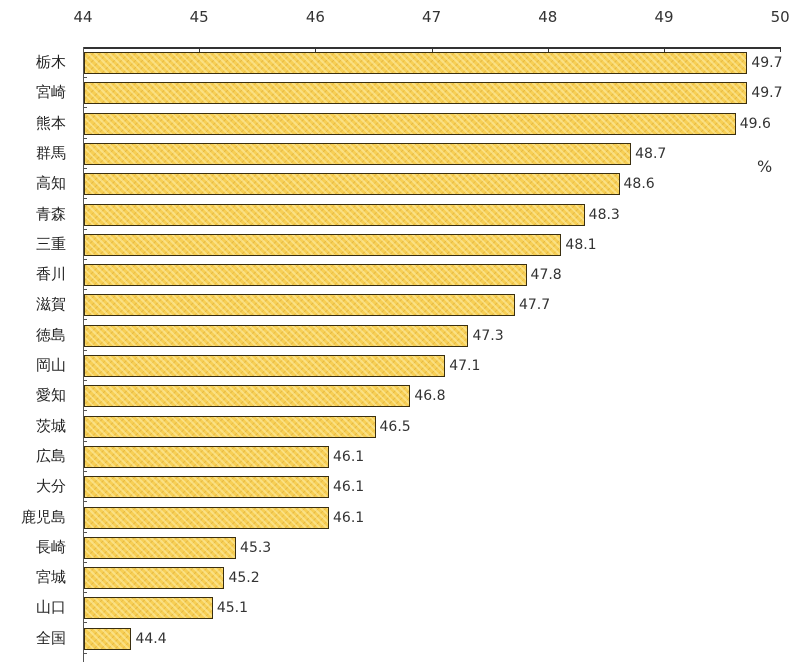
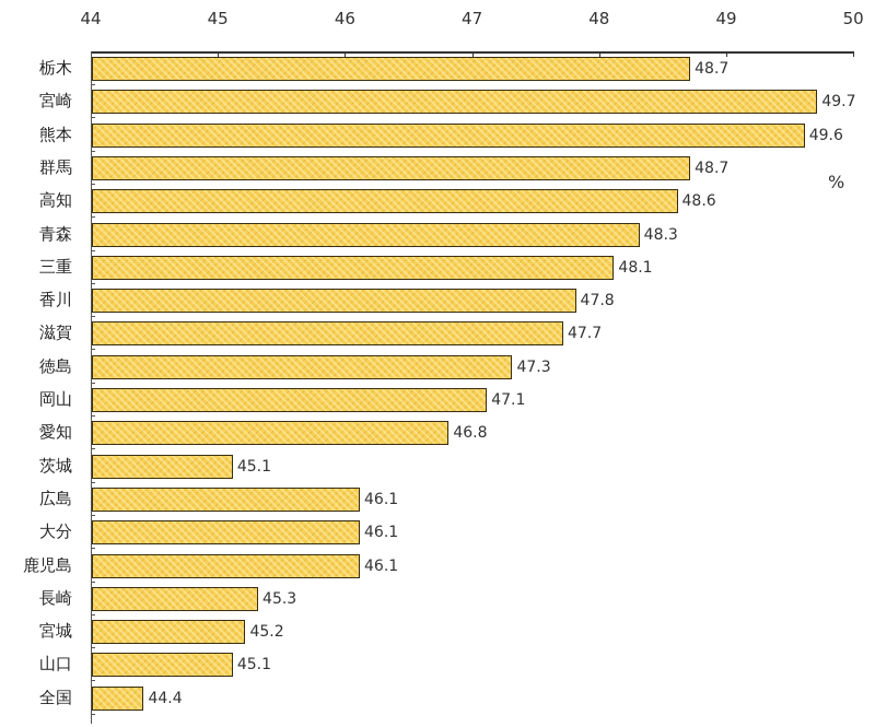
栃木: 49.7 -> 48.7
茨城: 46.5 -> 45.1
